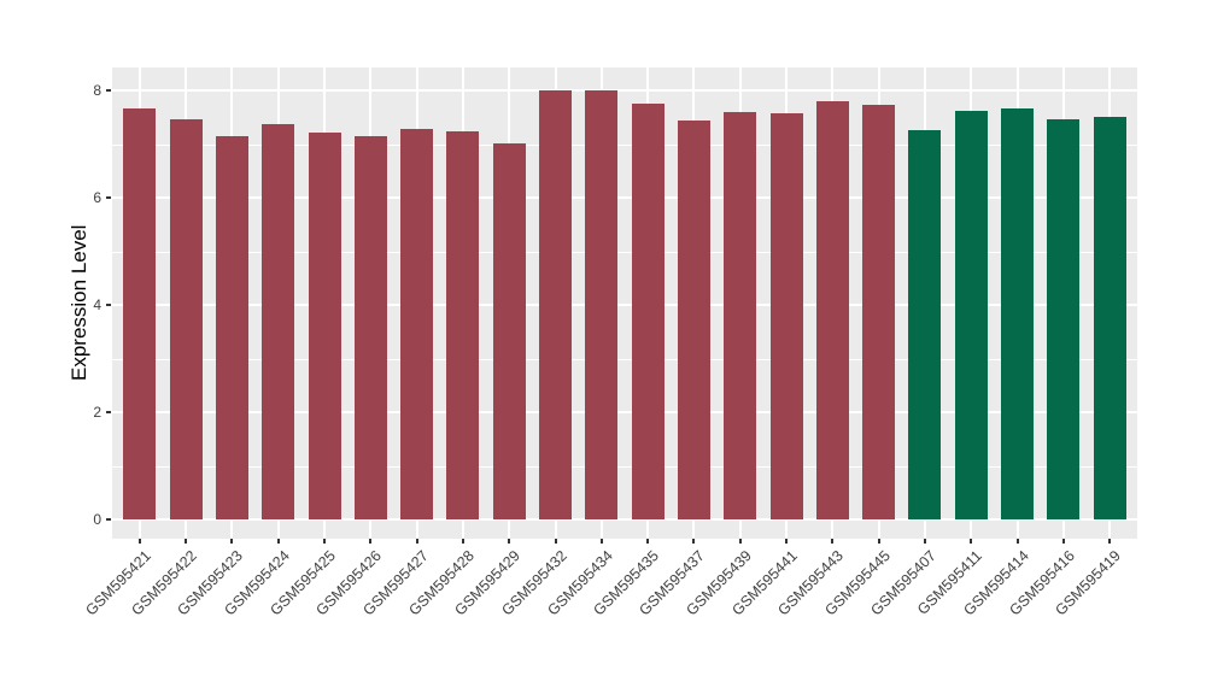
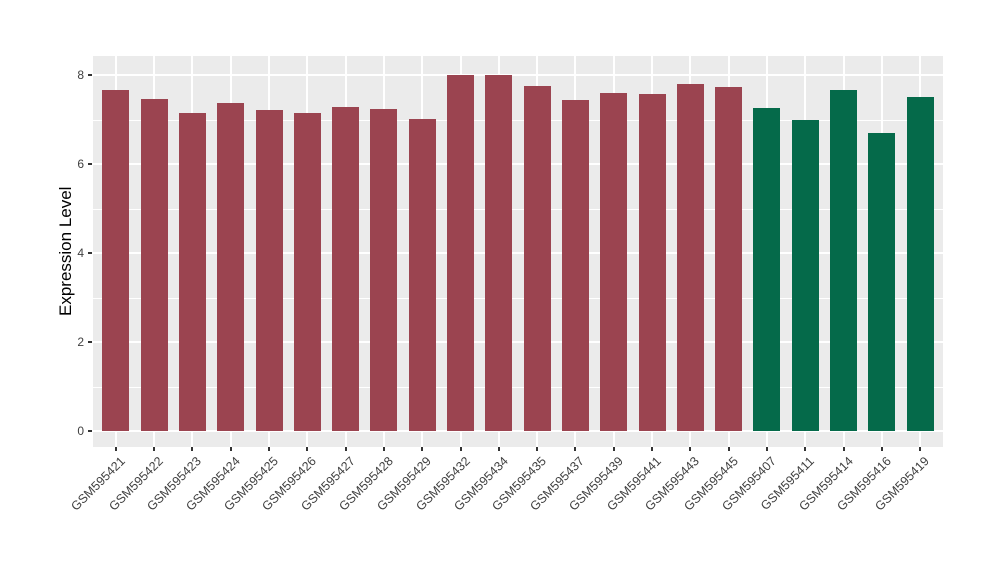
GSM595411: 7.6 -> 7.0
GSM595416: 7.5 -> 6.7
